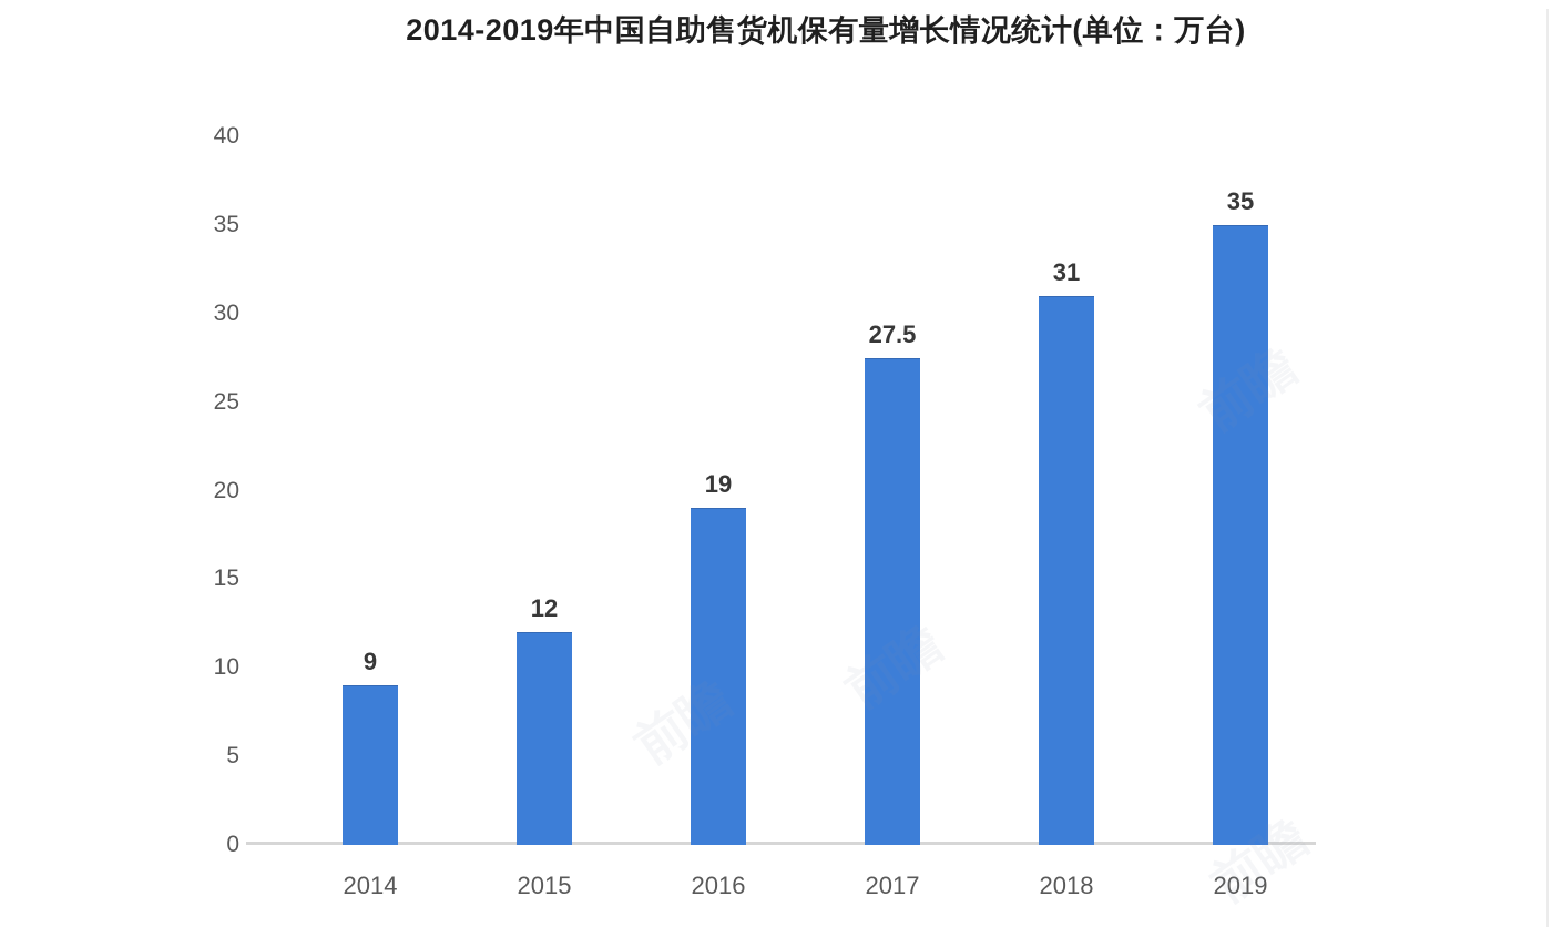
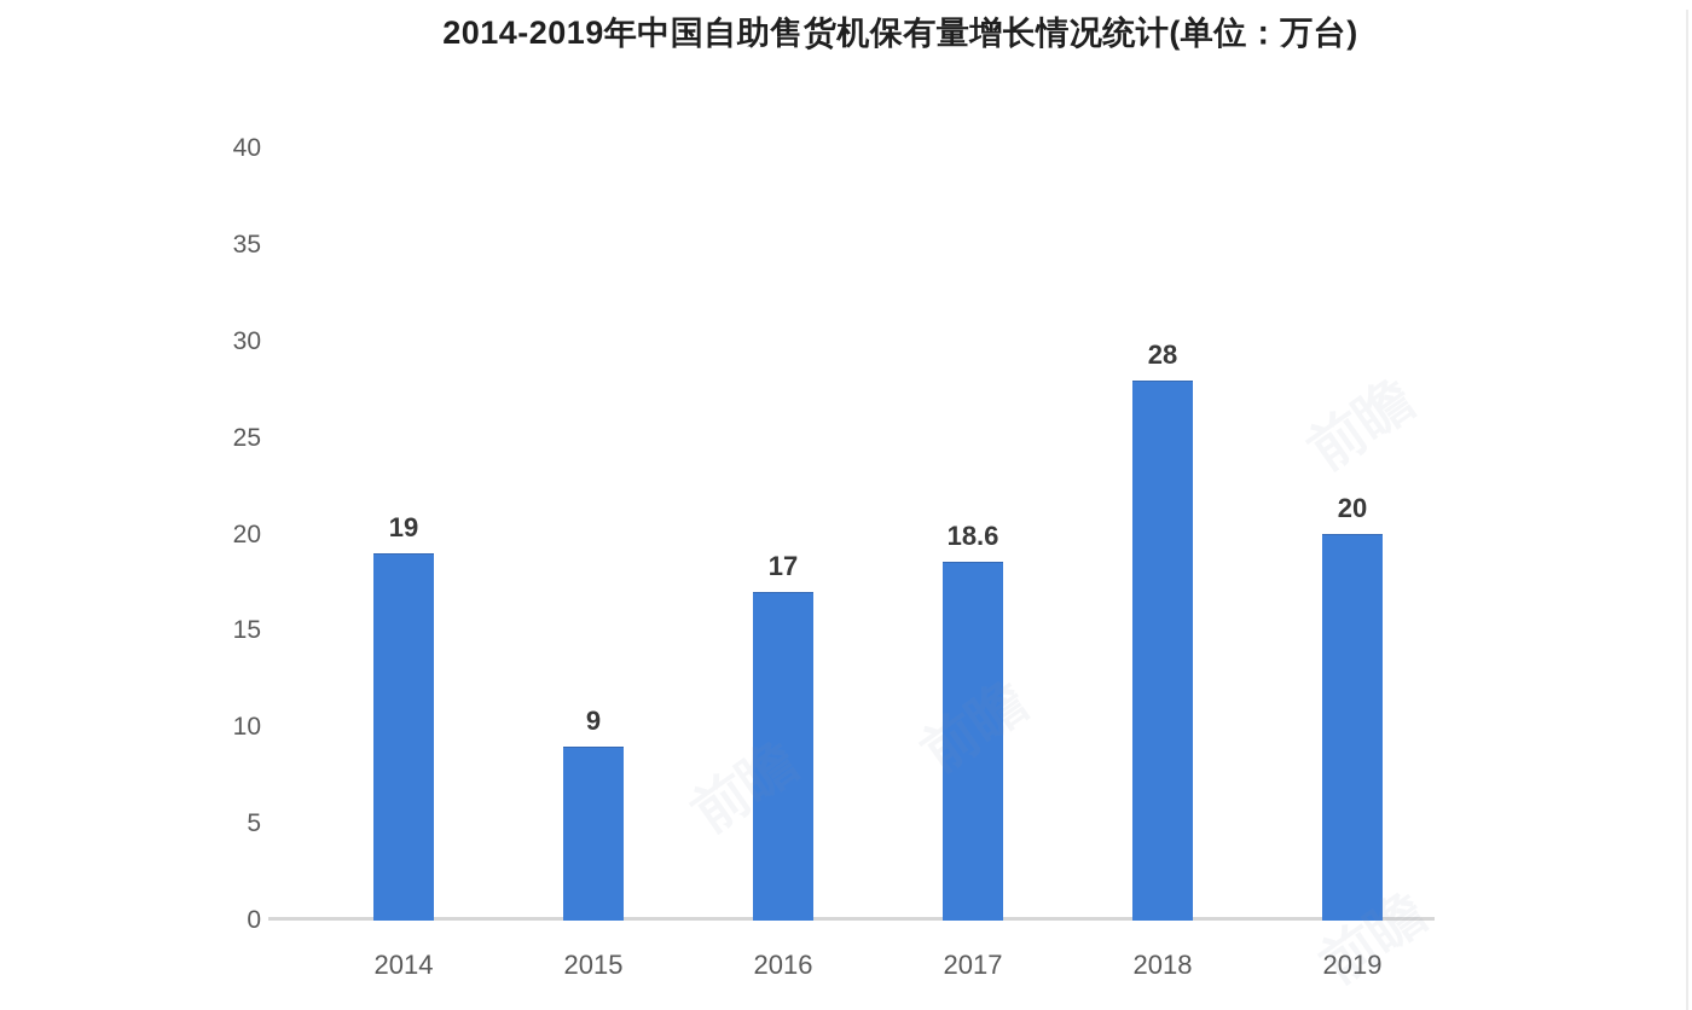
2014: 9 -> 19
2015: 12 -> 9
2016: 19 -> 17
2017: 27.5 -> 18.6
2018: 31 -> 28
2019: 35 -> 20
